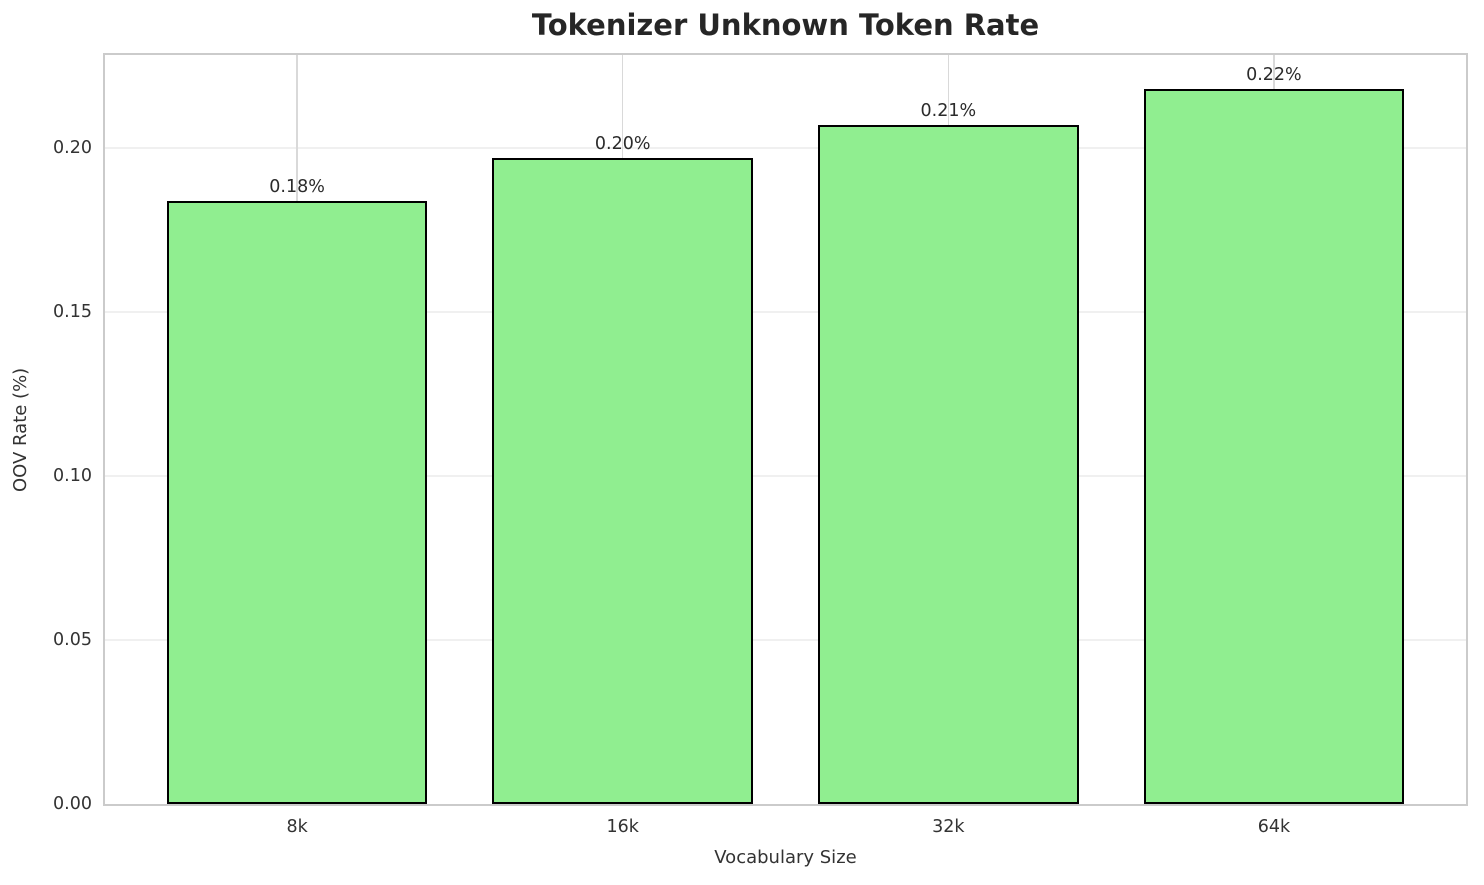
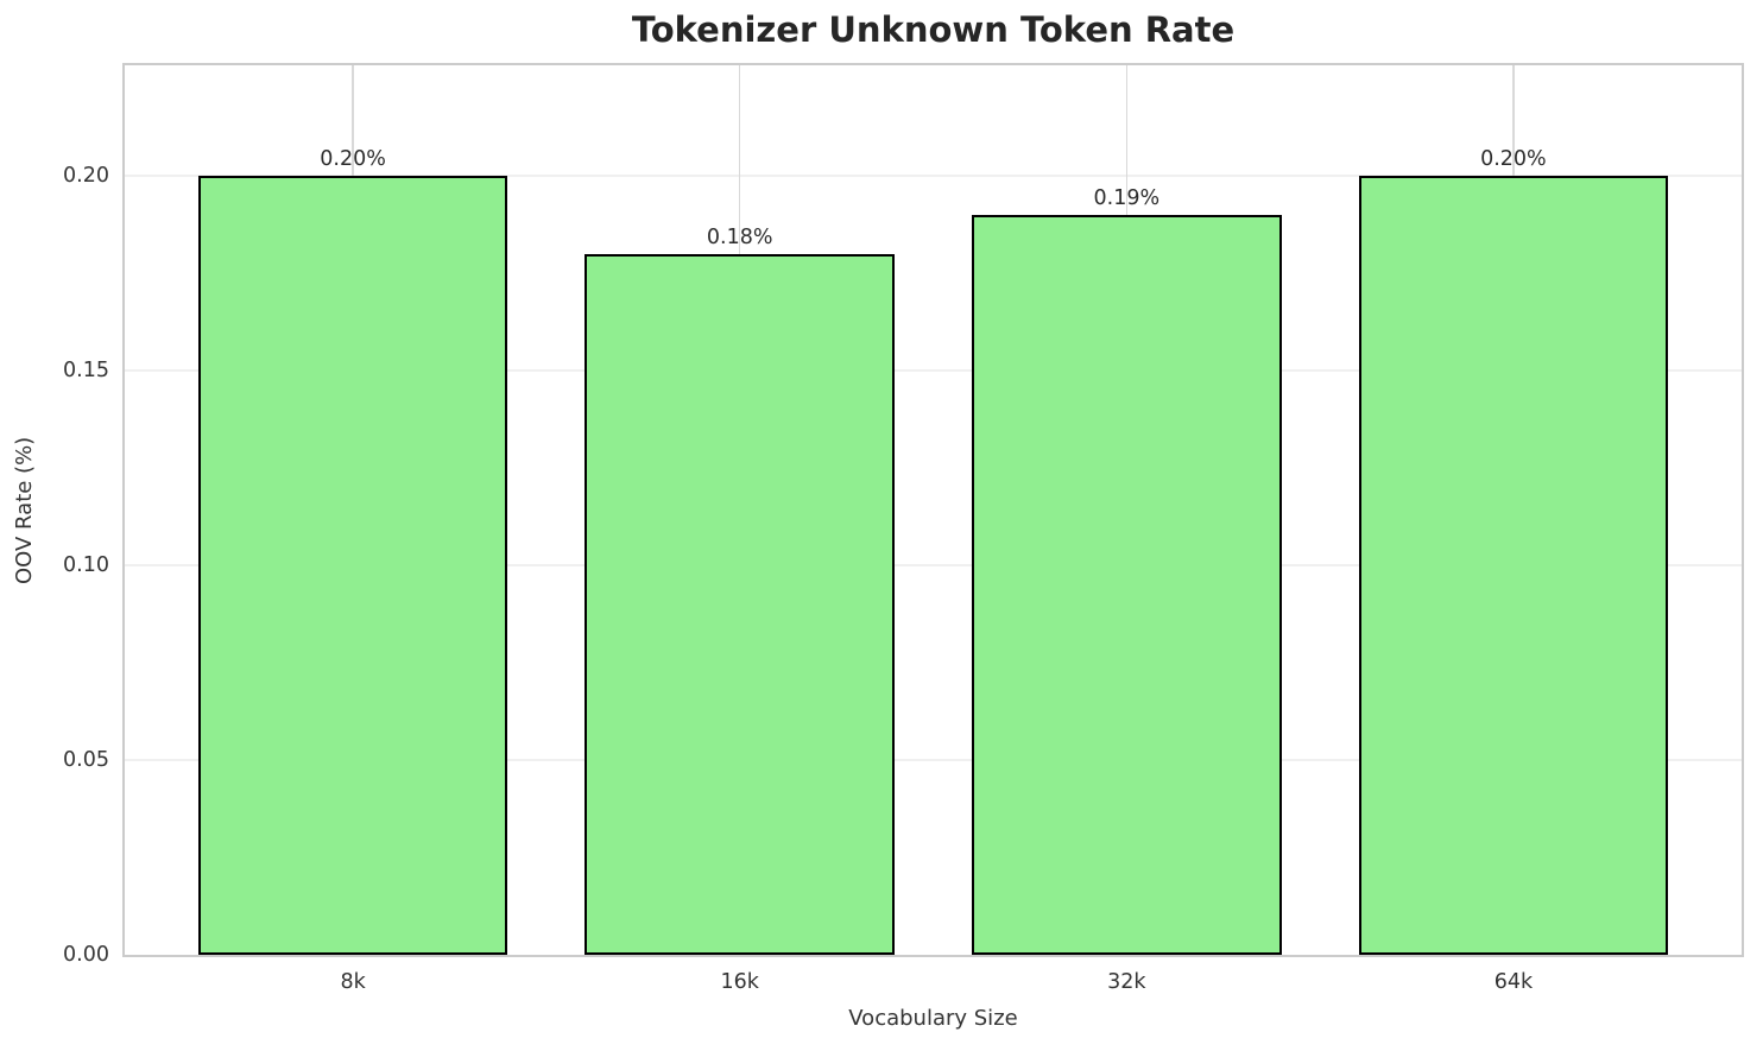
8k: 0.18% -> 0.20%
16k: 0.20% -> 0.18%
32k: 0.21% -> 0.19%
64k: 0.22% -> 0.20%
